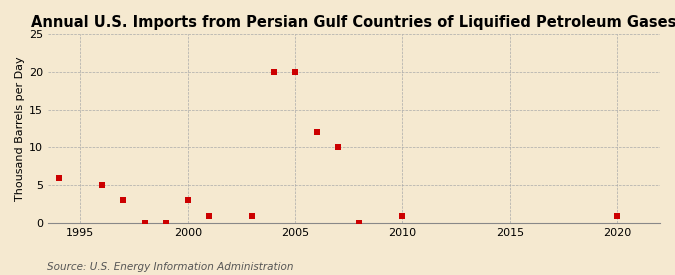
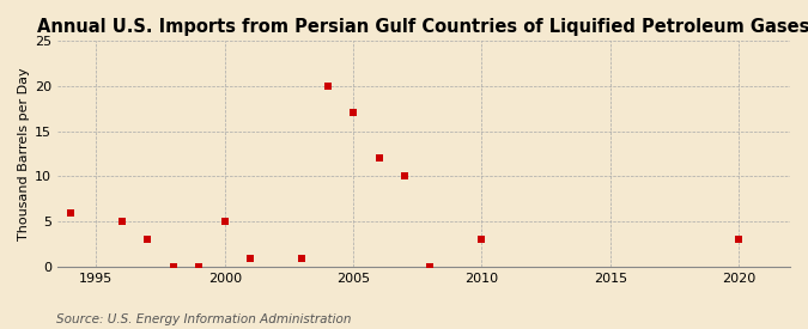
2000: 3 -> 5
2005: 20 -> 17
2010: 1 -> 3
2020: 1 -> 3
